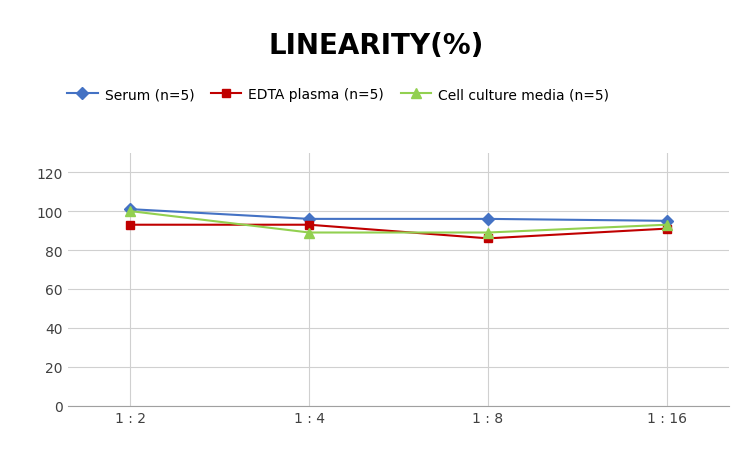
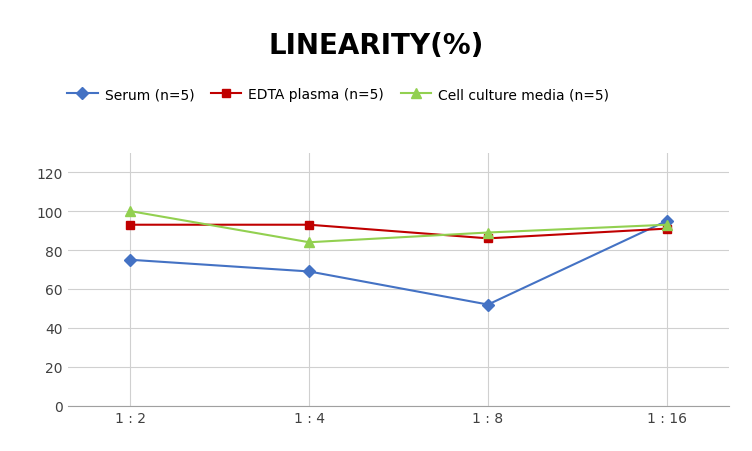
Serum (n=5)/1 : 2: 101 -> 75
Serum (n=5)/1 : 4: 96 -> 69
Cell culture media (n=5)/1 : 4: 89 -> 84
Serum (n=5)/1 : 8: 96 -> 52
